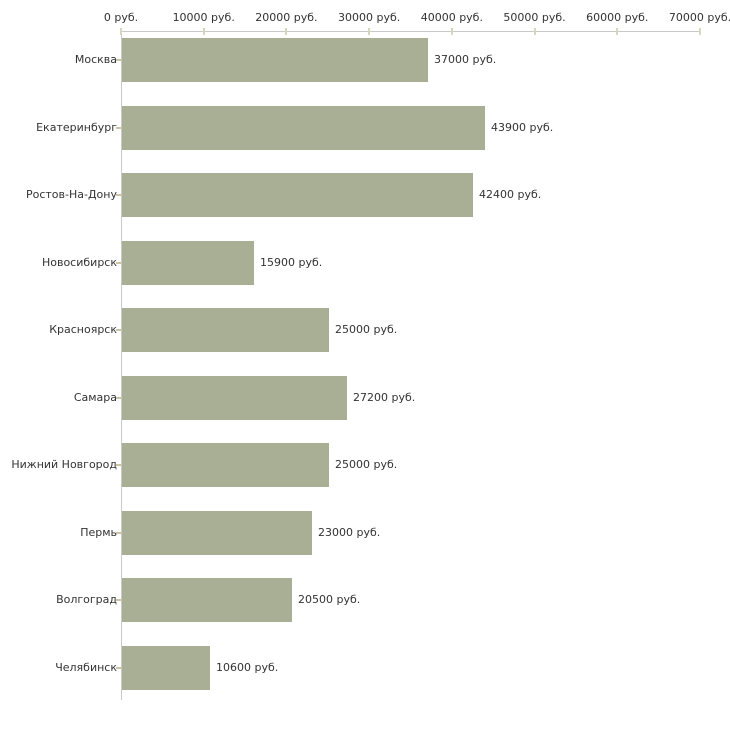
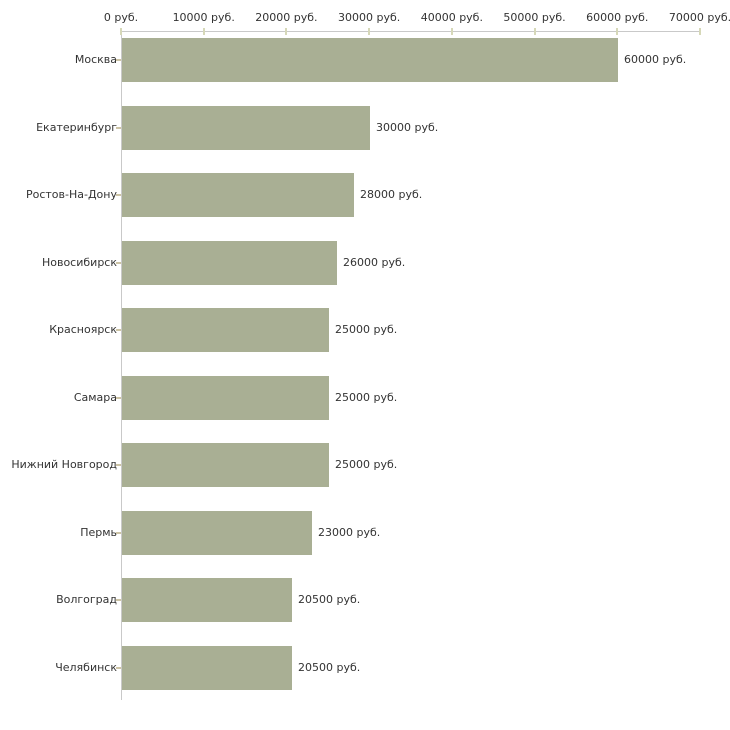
Москва: 37000 -> 60000
Екатеринбург: 43900 -> 30000
Ростов-На-Дону: 42400 -> 28000
Новосибирск: 15900 -> 26000
Самара: 27200 -> 25000
Челябинск: 10600 -> 20500
